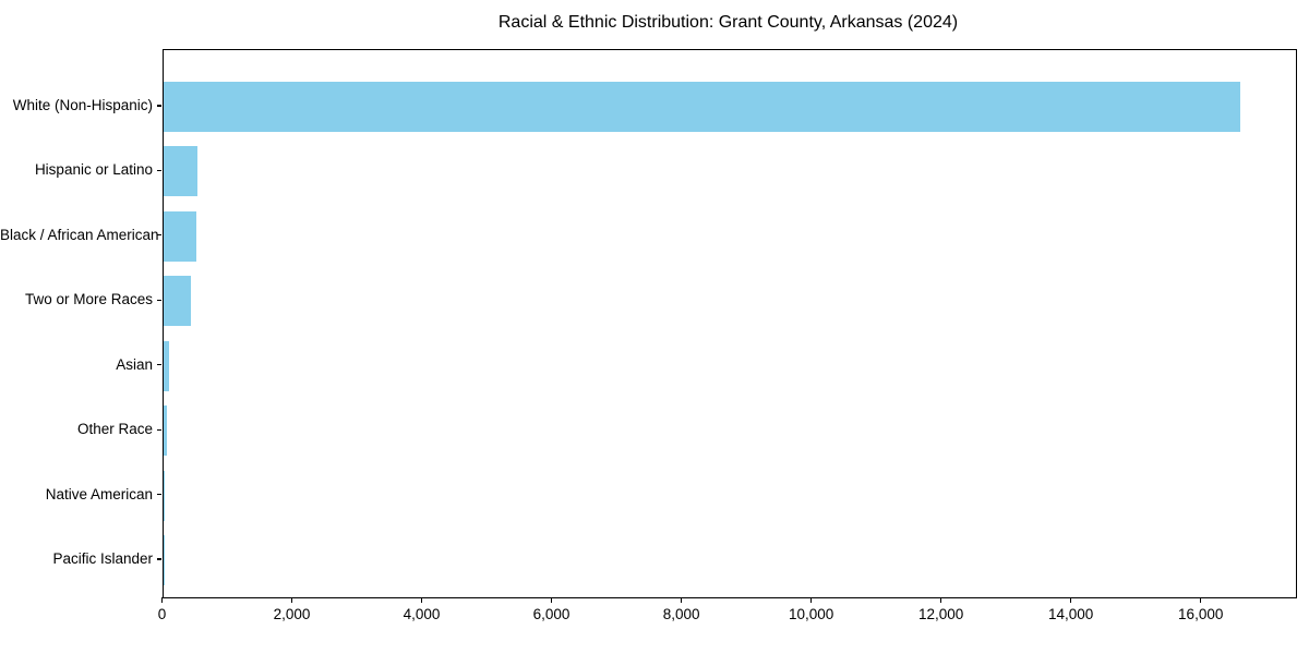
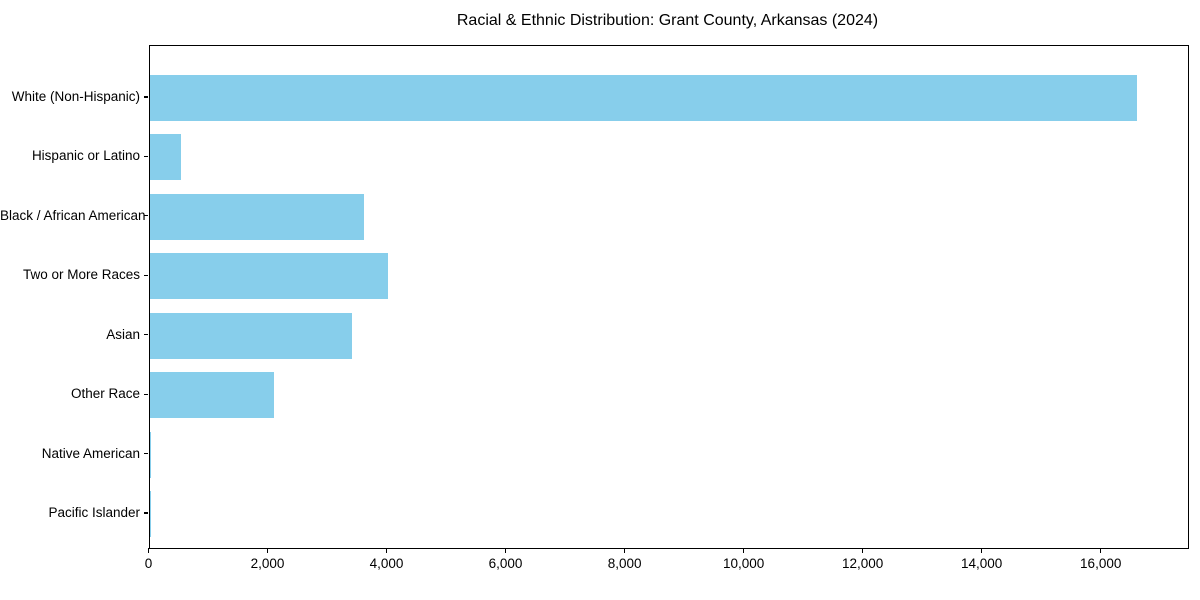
Black / African American: 500 -> 3600
Two or More Races: 400 -> 4000
Asian: 100 -> 3400
Other Race: 100 -> 2100
